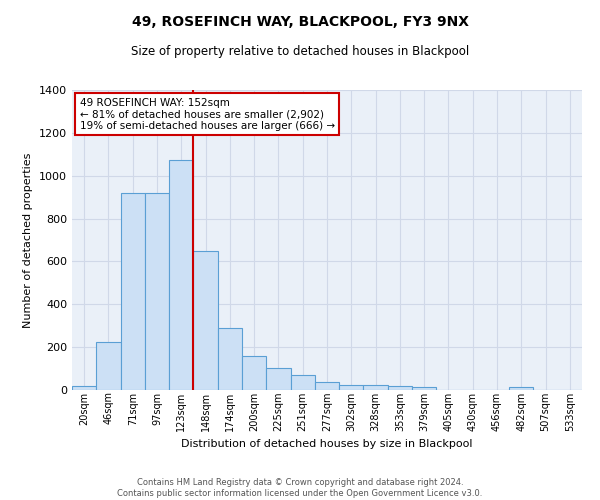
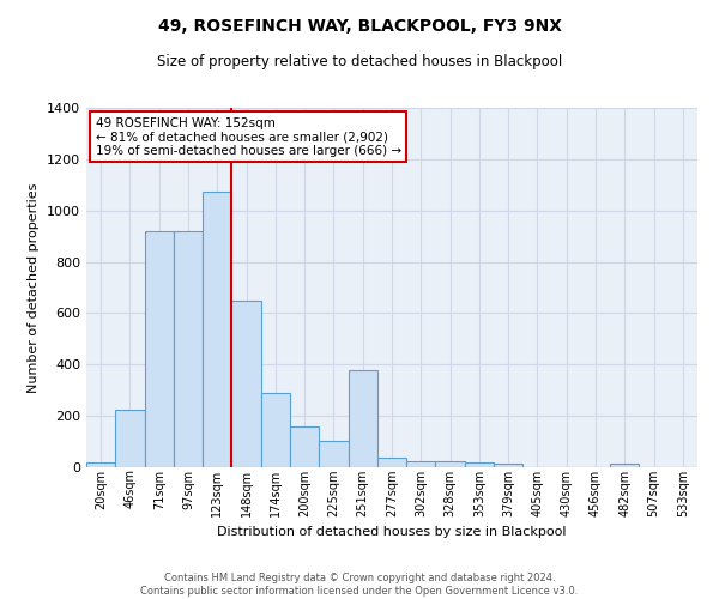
251sqm: 70 -> 380
